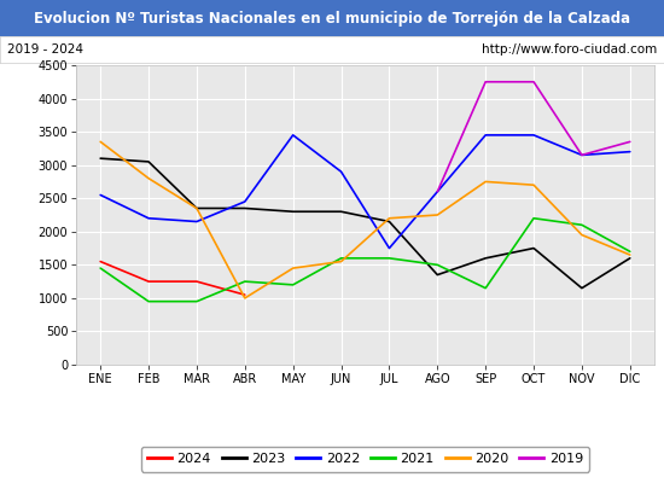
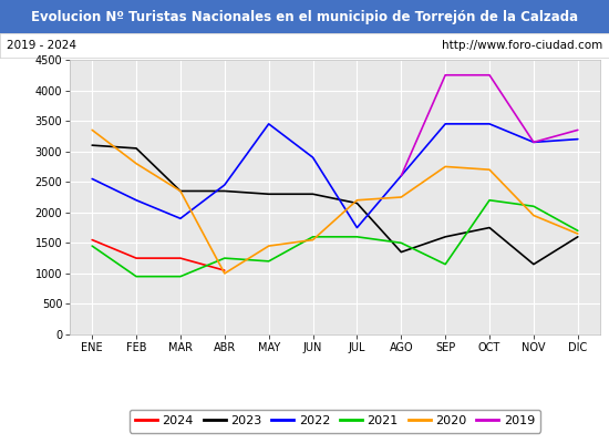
2022/MAR: 2150 -> 1900
